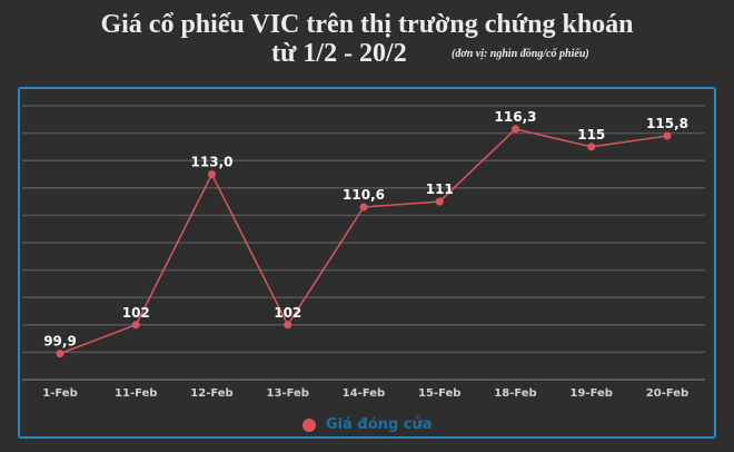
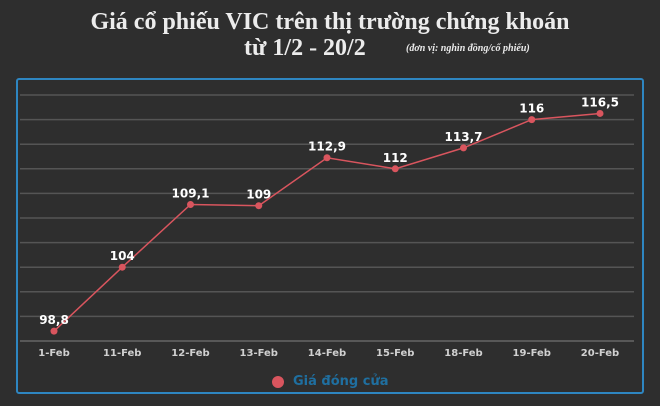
1-Feb: 99,9 -> 98,8
11-Feb: 102 -> 104
12-Feb: 113,0 -> 109,1
13-Feb: 102 -> 109
14-Feb: 110,6 -> 112,9
15-Feb: 111 -> 112
18-Feb: 116,3 -> 113,7
19-Feb: 115 -> 116
20-Feb: 115,8 -> 116,5
